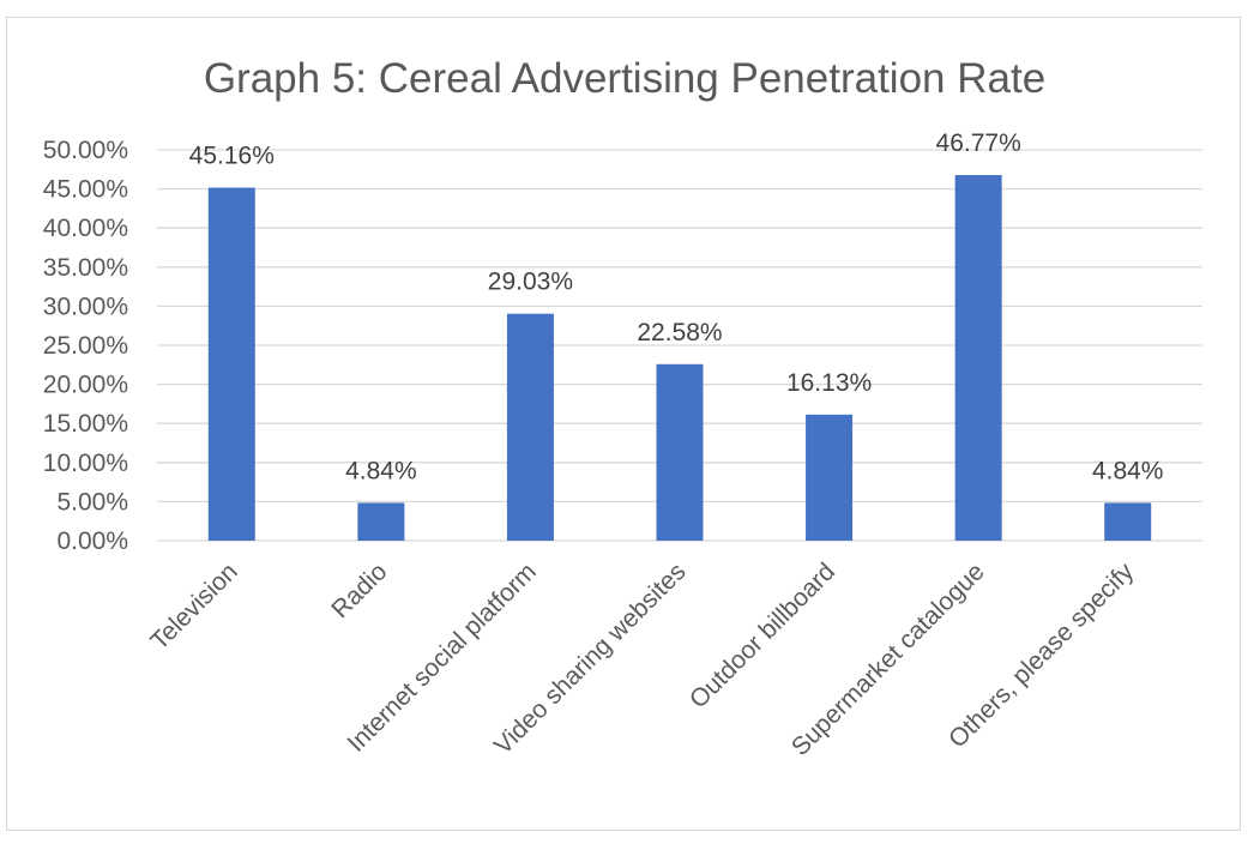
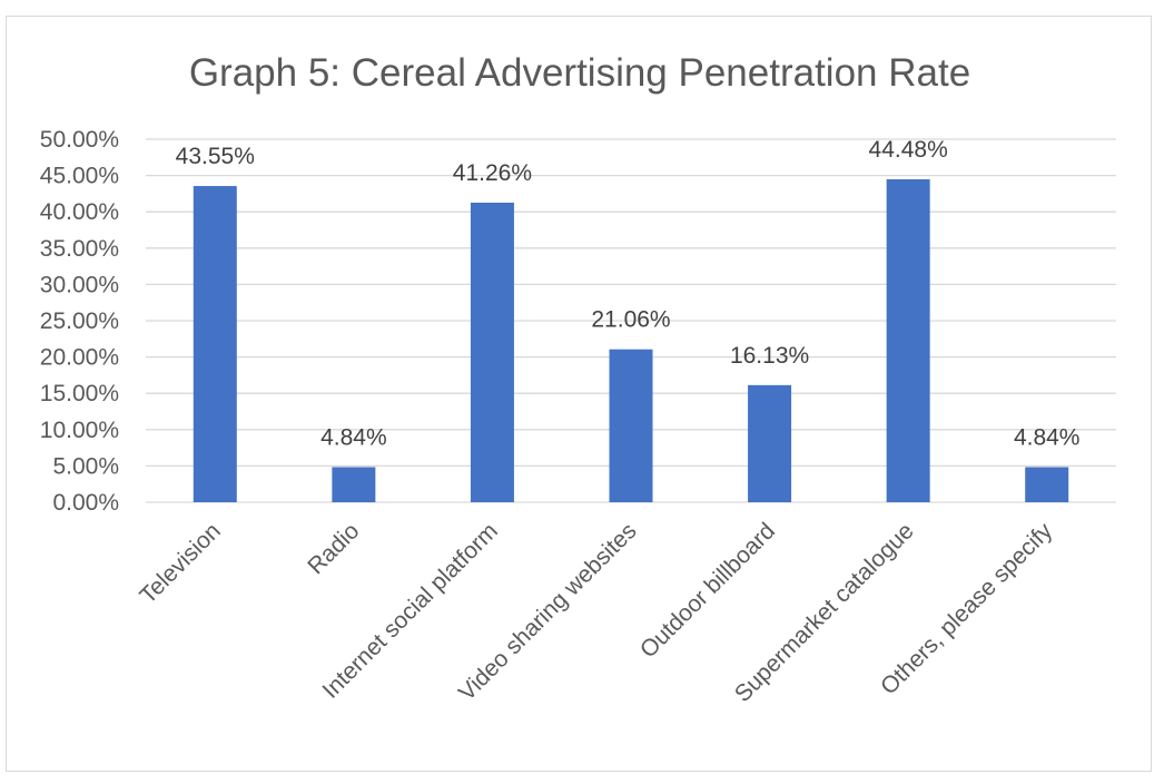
Television: 45.16% -> 43.55%
Internet social platform: 29.03% -> 41.26%
Video sharing websites: 22.58% -> 21.06%
Supermarket catalogue: 46.77% -> 44.48%
